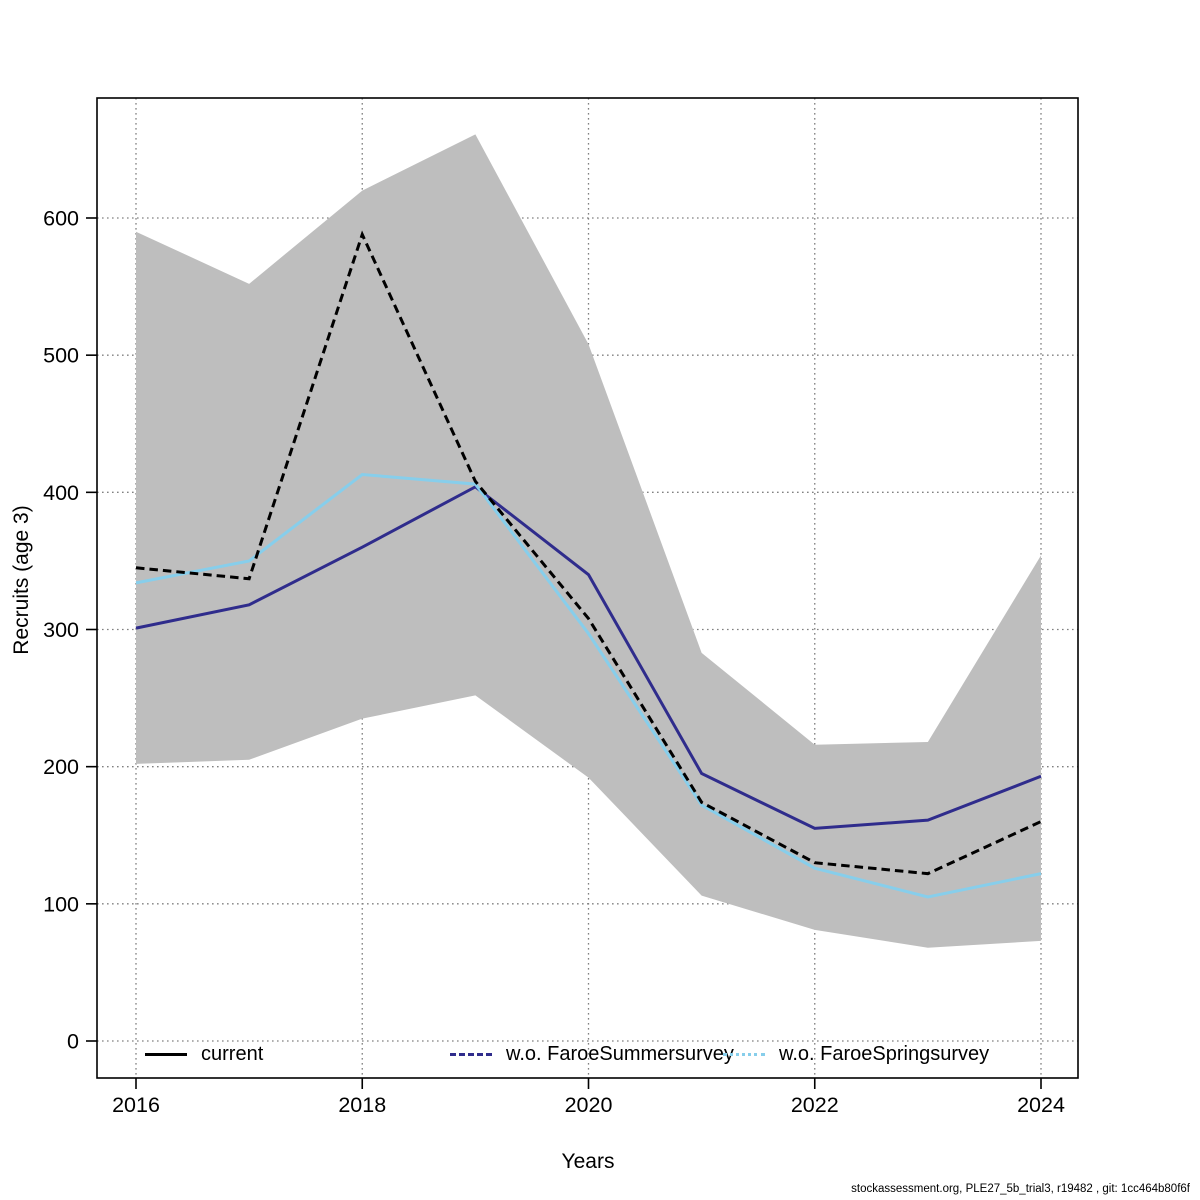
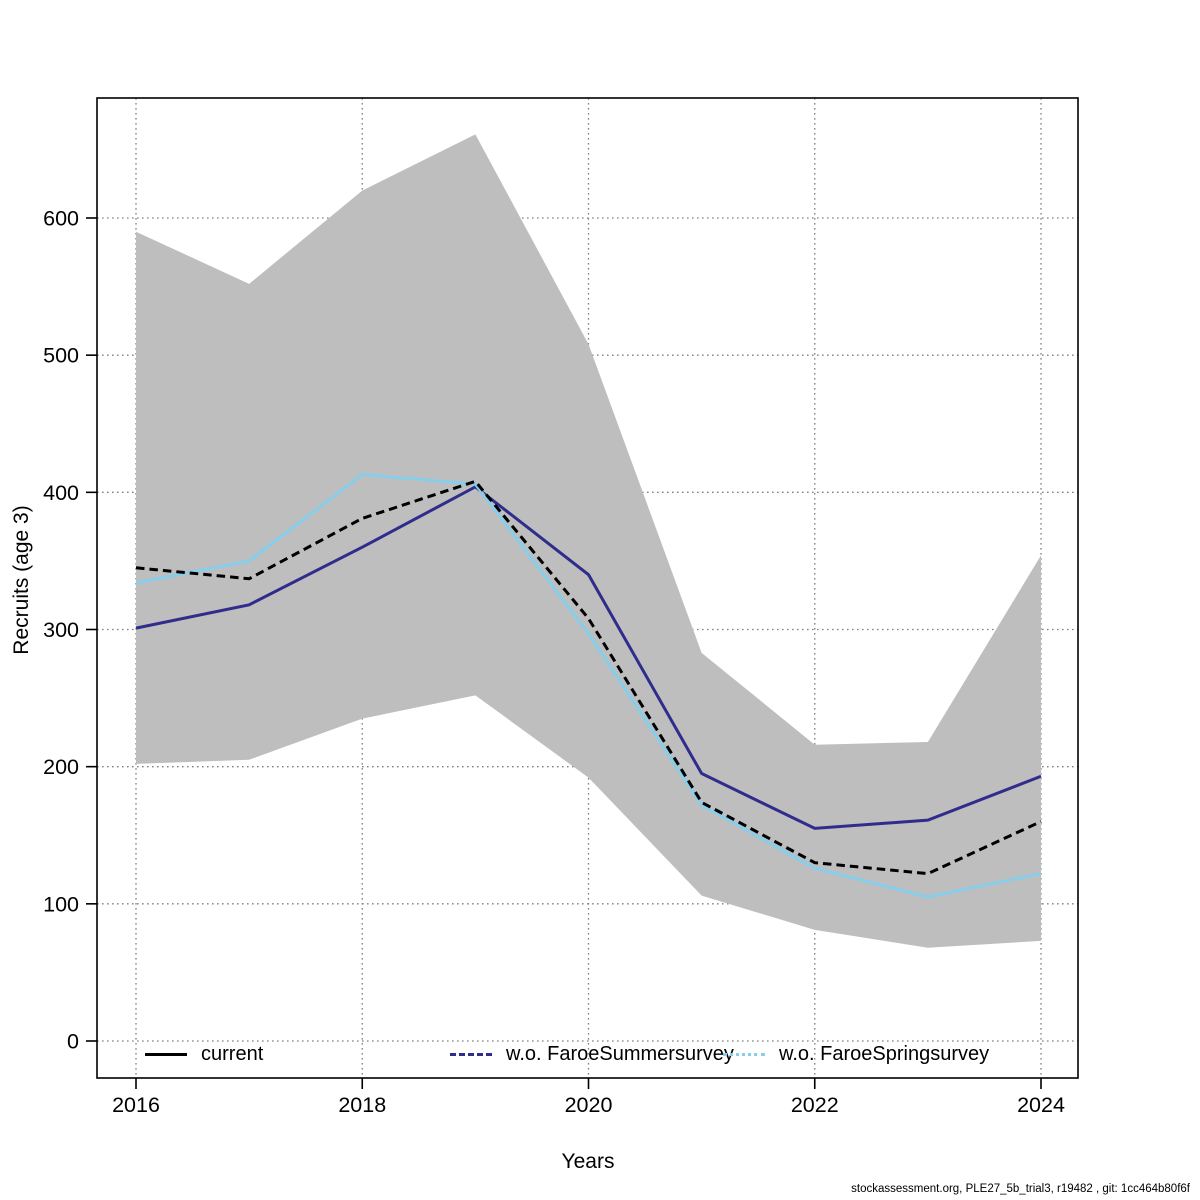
current/2018: 588 -> 381
